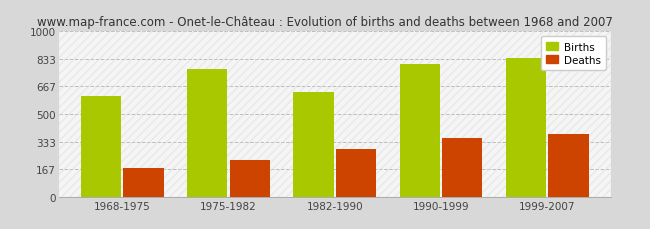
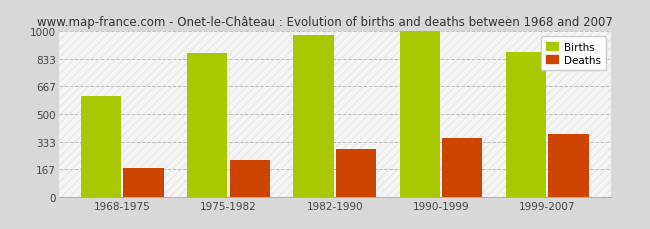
Births/1975-1982: 770 -> 870
Births/1982-1990: 630 -> 980
Births/1990-1999: 800 -> 1000
Births/1999-2007: 840 -> 870
